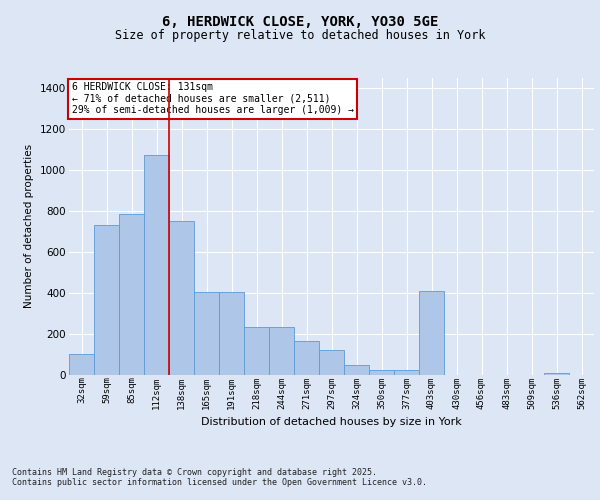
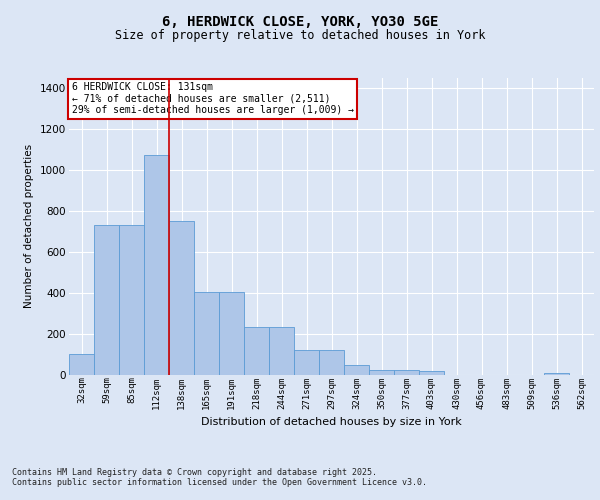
85sqm: 785 -> 730
271sqm: 165 -> 120
403sqm: 410 -> 20
